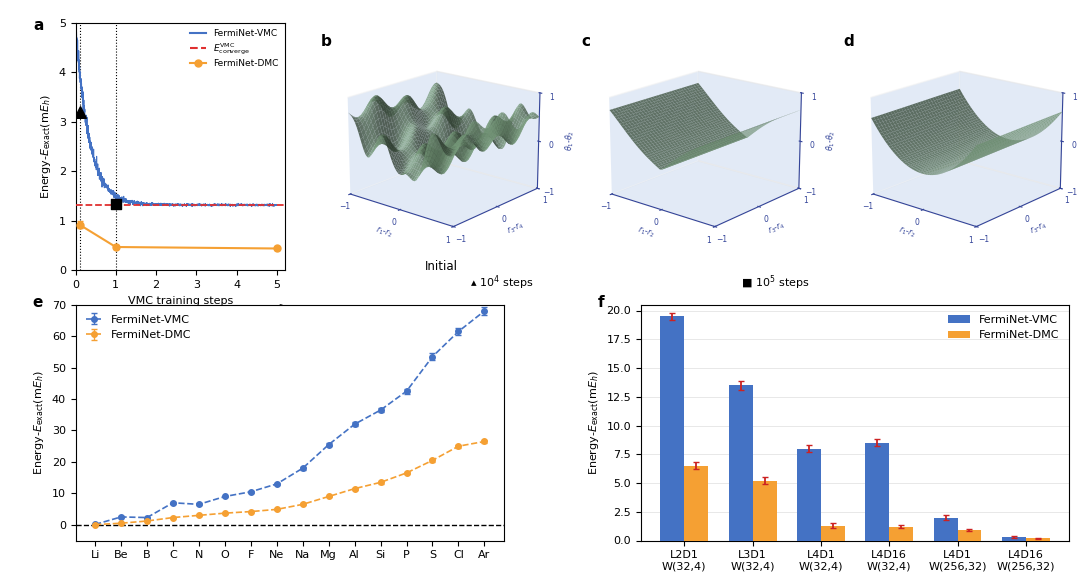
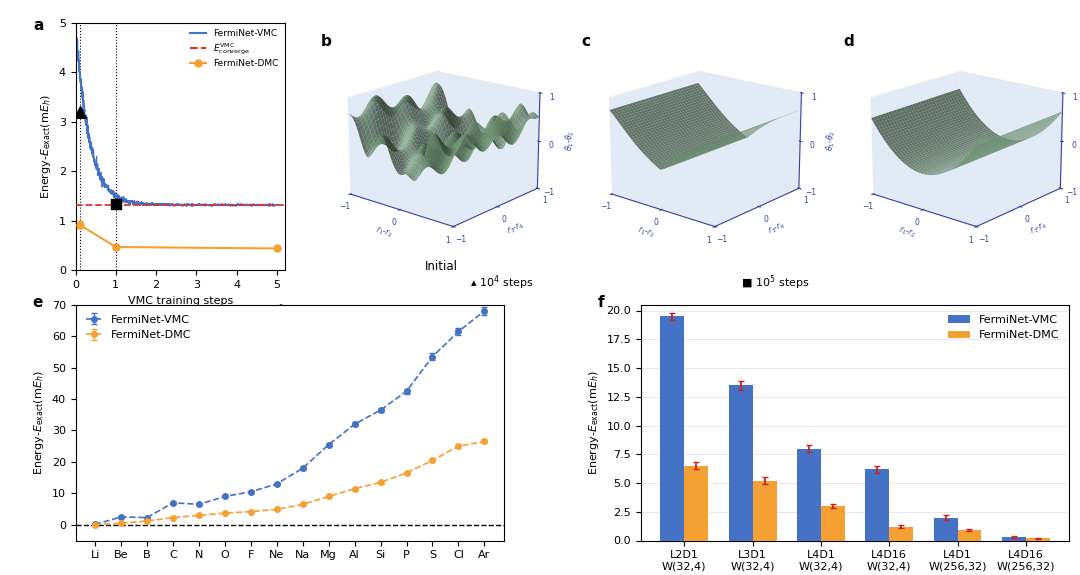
FermiNet-DMC/L4D1 W(32,4): 1.3 -> 3.0
FermiNet-VMC/L4D16 W(32,4): 8.5 -> 6.2
